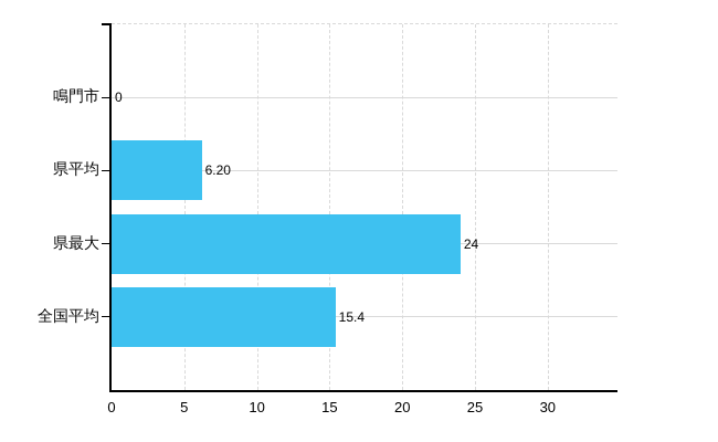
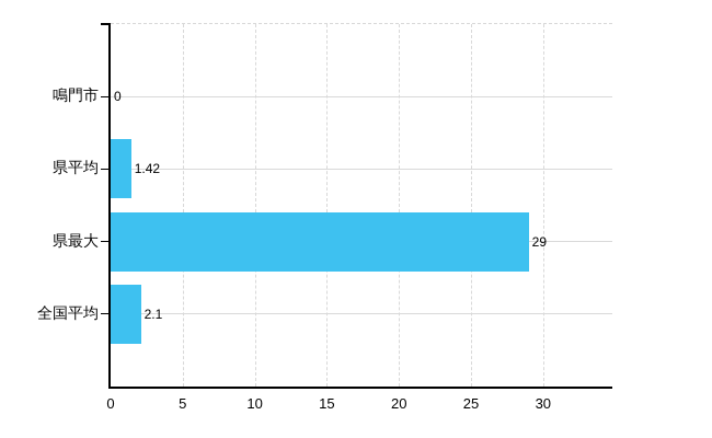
県平均: 6.20 -> 1.42
県最大: 24 -> 29
全国平均: 15.4 -> 2.1
